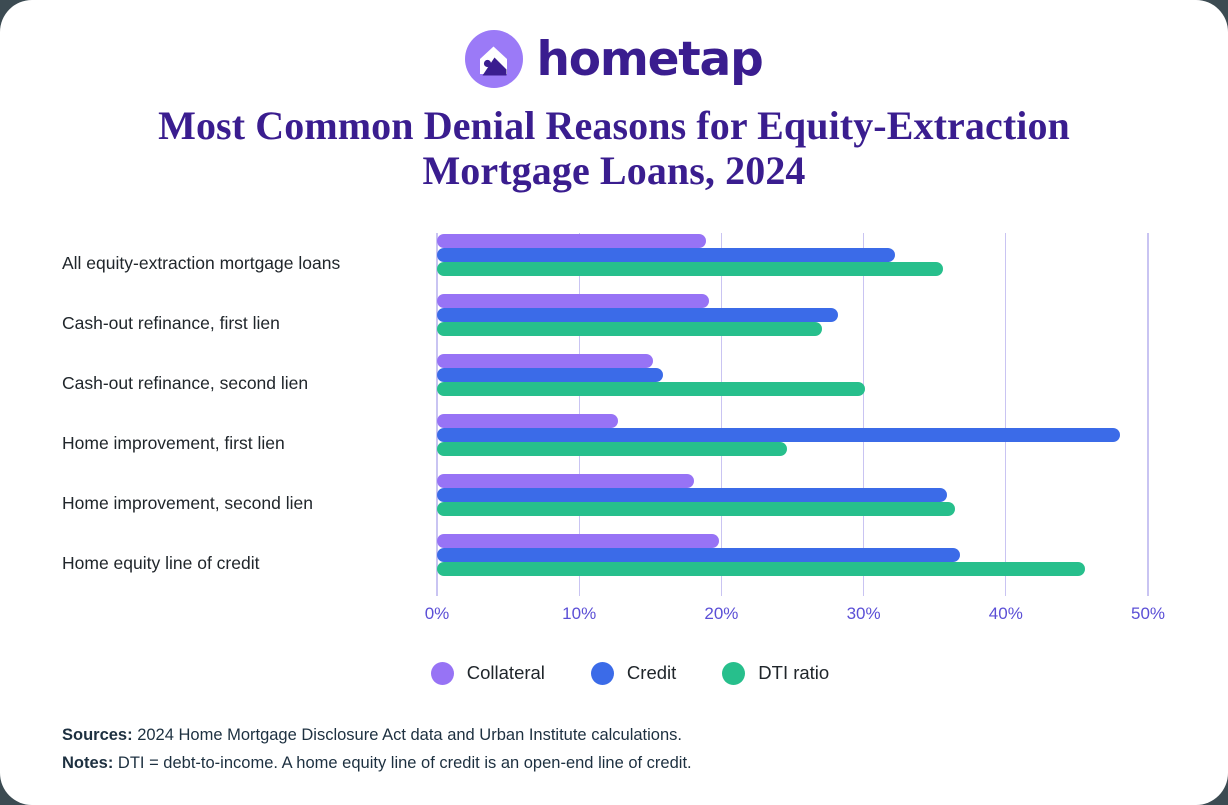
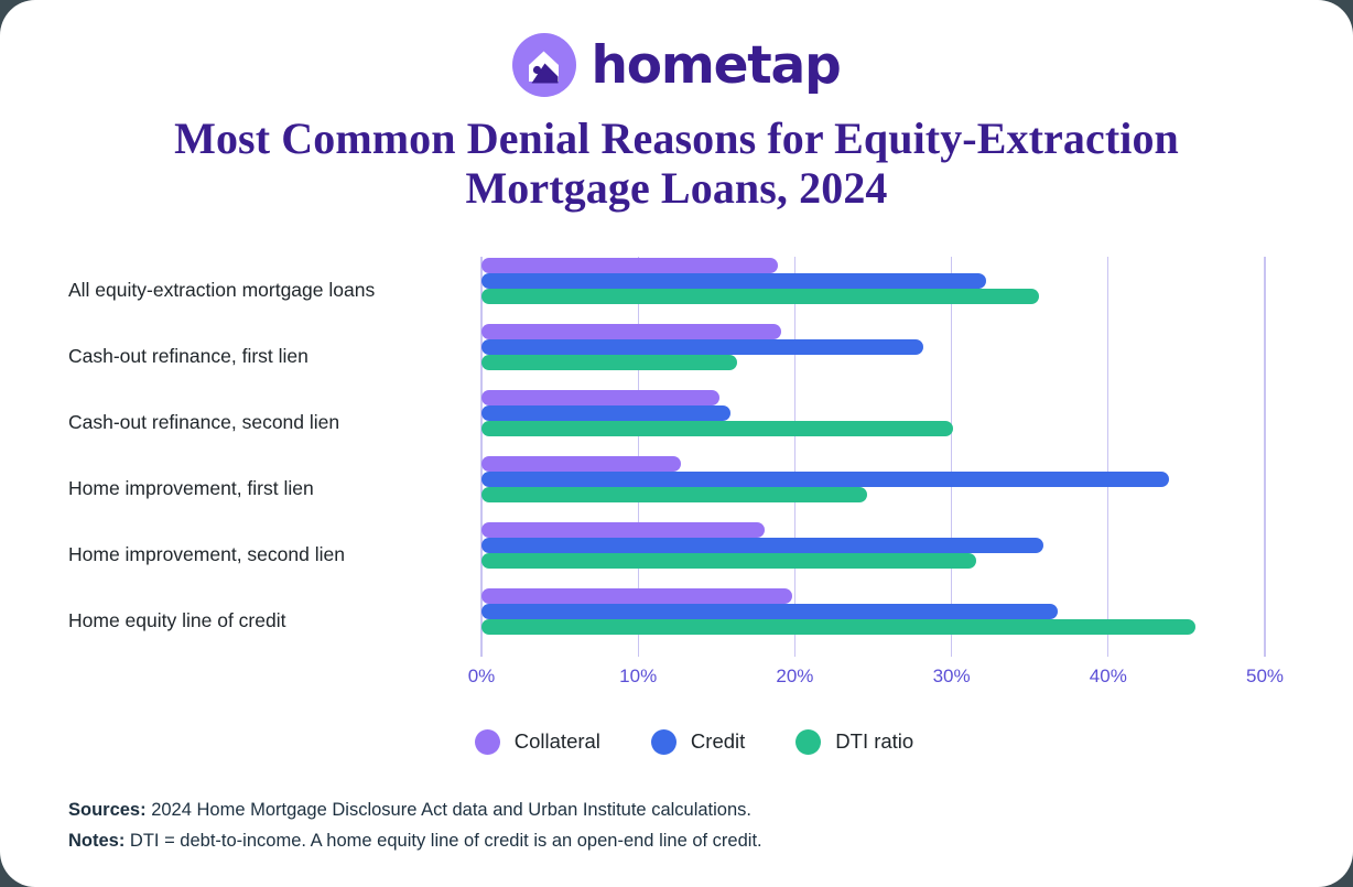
DTI ratio/Cash-out refinance, first lien: 27.1% -> 16.3%
Credit/Home improvement, first lien: 48.0% -> 43.9%
DTI ratio/Home improvement, second lien: 36.4% -> 31.6%
